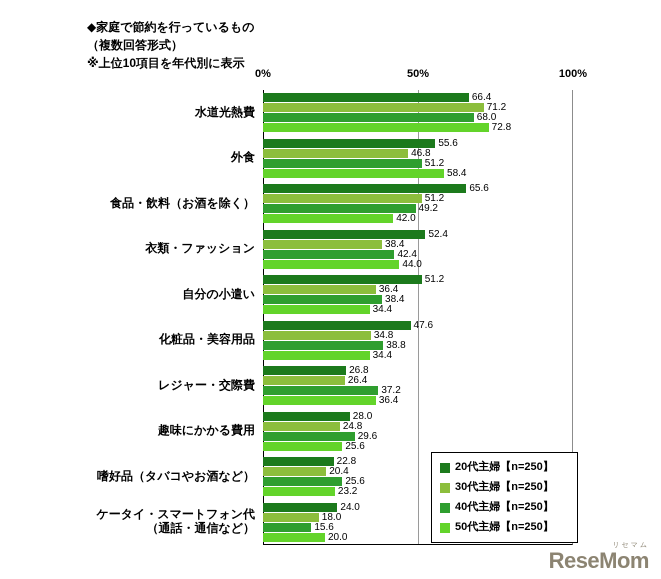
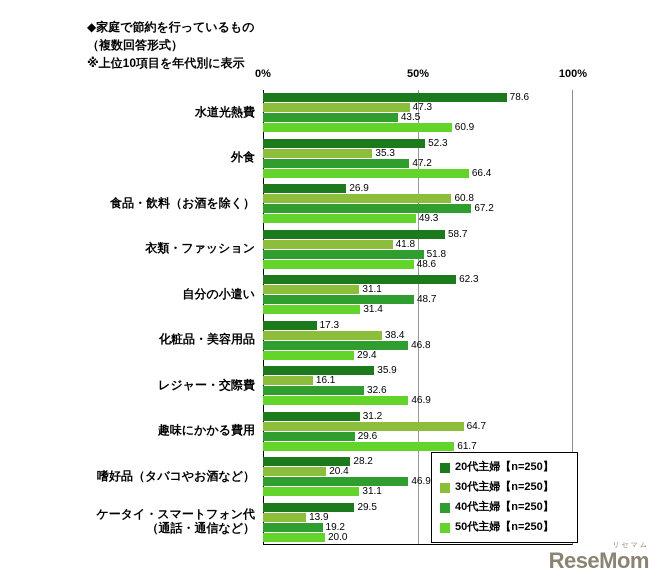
20代主婦【n=250】/水道光熱費: 66.4 -> 78.6
30代主婦【n=250】/水道光熱費: 71.2 -> 47.3
40代主婦【n=250】/水道光熱費: 68.0 -> 43.5
50代主婦【n=250】/水道光熱費: 72.8 -> 60.9
20代主婦【n=250】/外食: 55.6 -> 52.3
30代主婦【n=250】/外食: 46.8 -> 35.3
40代主婦【n=250】/外食: 51.2 -> 47.2
50代主婦【n=250】/外食: 58.4 -> 66.4
20代主婦【n=250】/食品・飲料（お酒を除く）: 65.6 -> 26.9
30代主婦【n=250】/食品・飲料（お酒を除く）: 51.2 -> 60.8
40代主婦【n=250】/食品・飲料（お酒を除く）: 49.2 -> 67.2
50代主婦【n=250】/食品・飲料（お酒を除く）: 42.0 -> 49.3
20代主婦【n=250】/衣類・ファッション: 52.4 -> 58.7
30代主婦【n=250】/衣類・ファッション: 38.4 -> 41.8
40代主婦【n=250】/衣類・ファッション: 42.4 -> 51.8
50代主婦【n=250】/衣類・ファッション: 44.0 -> 48.6
20代主婦【n=250】/自分の小遣い: 51.2 -> 62.3
30代主婦【n=250】/自分の小遣い: 36.4 -> 31.1
40代主婦【n=250】/自分の小遣い: 38.4 -> 48.7
50代主婦【n=250】/自分の小遣い: 34.4 -> 31.4
20代主婦【n=250】/化粧品・美容用品: 47.6 -> 17.3
30代主婦【n=250】/化粧品・美容用品: 34.8 -> 38.4
40代主婦【n=250】/化粧品・美容用品: 38.8 -> 46.8
50代主婦【n=250】/化粧品・美容用品: 34.4 -> 29.4
20代主婦【n=250】/レジャー・交際費: 26.8 -> 35.9
30代主婦【n=250】/レジャー・交際費: 26.4 -> 16.1
40代主婦【n=250】/レジャー・交際費: 37.2 -> 32.6
50代主婦【n=250】/レジャー・交際費: 36.4 -> 46.9
20代主婦【n=250】/趣味にかかる費用: 28.0 -> 31.2
30代主婦【n=250】/趣味にかかる費用: 24.8 -> 64.7
50代主婦【n=250】/趣味にかかる費用: 25.6 -> 61.7
20代主婦【n=250】/嗜好品（タバコやお酒など）: 22.8 -> 28.2
40代主婦【n=250】/嗜好品（タバコやお酒など）: 25.6 -> 46.9
50代主婦【n=250】/嗜好品（タバコやお酒など）: 23.2 -> 31.1
20代主婦【n=250】/ケータイ・スマートフォン代 （通話・通信など）: 24.0 -> 29.5
30代主婦【n=250】/ケータイ・スマートフォン代 （通話・通信など）: 18.0 -> 13.9
40代主婦【n=250】/ケータイ・スマートフォン代 （通話・通信など）: 15.6 -> 19.2
